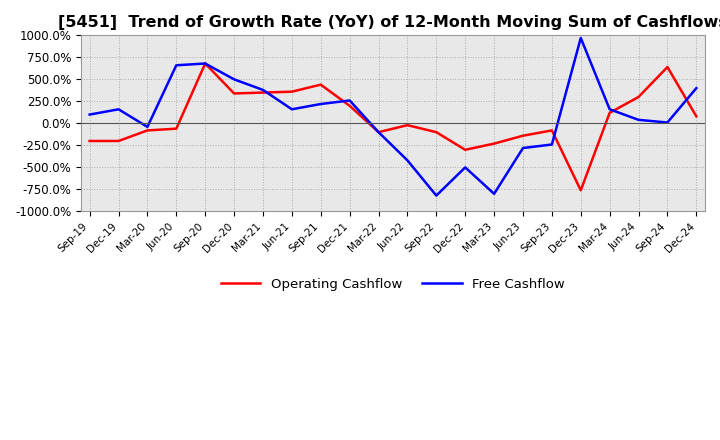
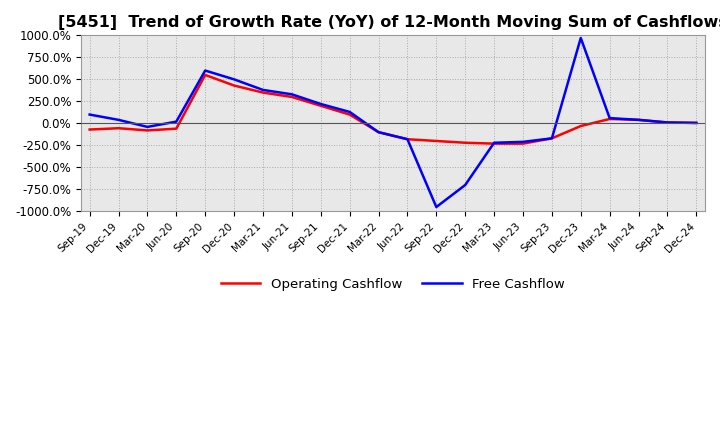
Operating Cashflow/Sep-19: -200% -> -70%
Operating Cashflow/Dec-19: -200% -> -60%
Free Cashflow/Dec-19: 160% -> 40%
Free Cashflow/Jun-20: 660% -> 20%
Operating Cashflow/Sep-20: 680% -> 550%
Free Cashflow/Sep-20: 680% -> 600%
Operating Cashflow/Dec-20: 340% -> 430%
Operating Cashflow/Jun-21: 360% -> 300%
Free Cashflow/Jun-21: 160% -> 330%
Operating Cashflow/Sep-21: 440% -> 200%
Operating Cashflow/Dec-21: 200% -> 100%
Free Cashflow/Dec-21: 260% -> 130%
Operating Cashflow/Jun-22: -20% -> -180%
Free Cashflow/Jun-22: -420% -> -180%
Operating Cashflow/Sep-22: -100% -> -200%
Free Cashflow/Sep-22: -820% -> -950%
Operating Cashflow/Dec-22: -300% -> -220%
Free Cashflow/Dec-22: -500% -> -700%
Free Cashflow/Mar-23: -800% -> -220%
Operating Cashflow/Jun-23: -140% -> -230%
Free Cashflow/Jun-23: -280% -> -210%
Operating Cashflow/Sep-23: -80% -> -170%
Free Cashflow/Sep-23: -240% -> -170%
Operating Cashflow/Dec-23: -760% -> -30%
Operating Cashflow/Mar-24: 120% -> 50%
Free Cashflow/Mar-24: 160% -> 60%
Operating Cashflow/Jun-24: 300% -> 40%
Operating Cashflow/Sep-24: 640% -> 10%
Operating Cashflow/Dec-24: 80% -> 0%
Free Cashflow/Dec-24: 400% -> 0%
